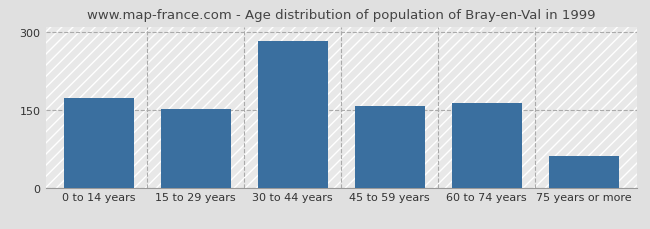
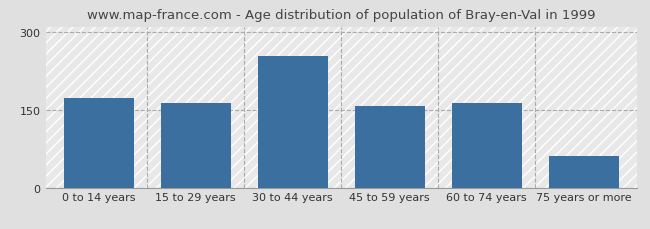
15 to 29 years: 152 -> 162
30 to 44 years: 283 -> 254
